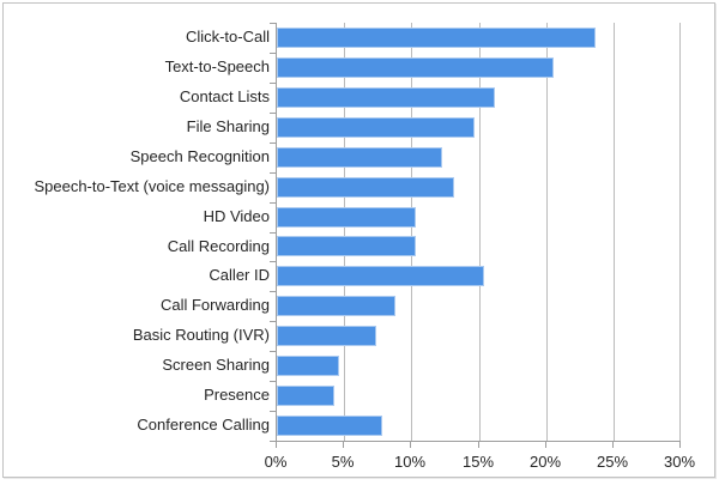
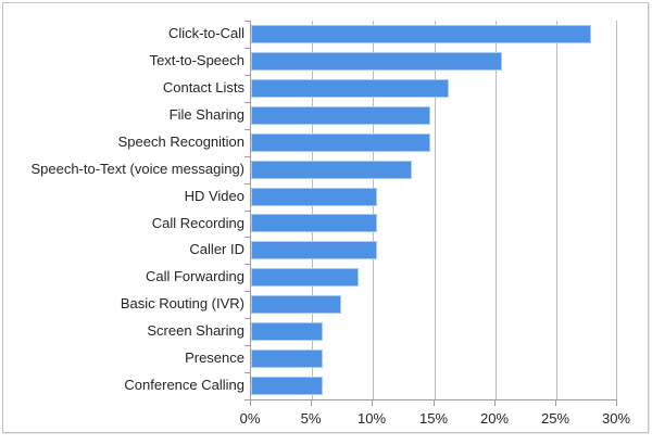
Click-to-Call: 23.7% -> 27.9%
Speech Recognition: 12.3% -> 14.7%
Caller ID: 15.4% -> 10.3%
Screen Sharing: 4.6% -> 5.9%
Presence: 4.3% -> 5.9%
Conference Calling: 7.8% -> 5.9%
